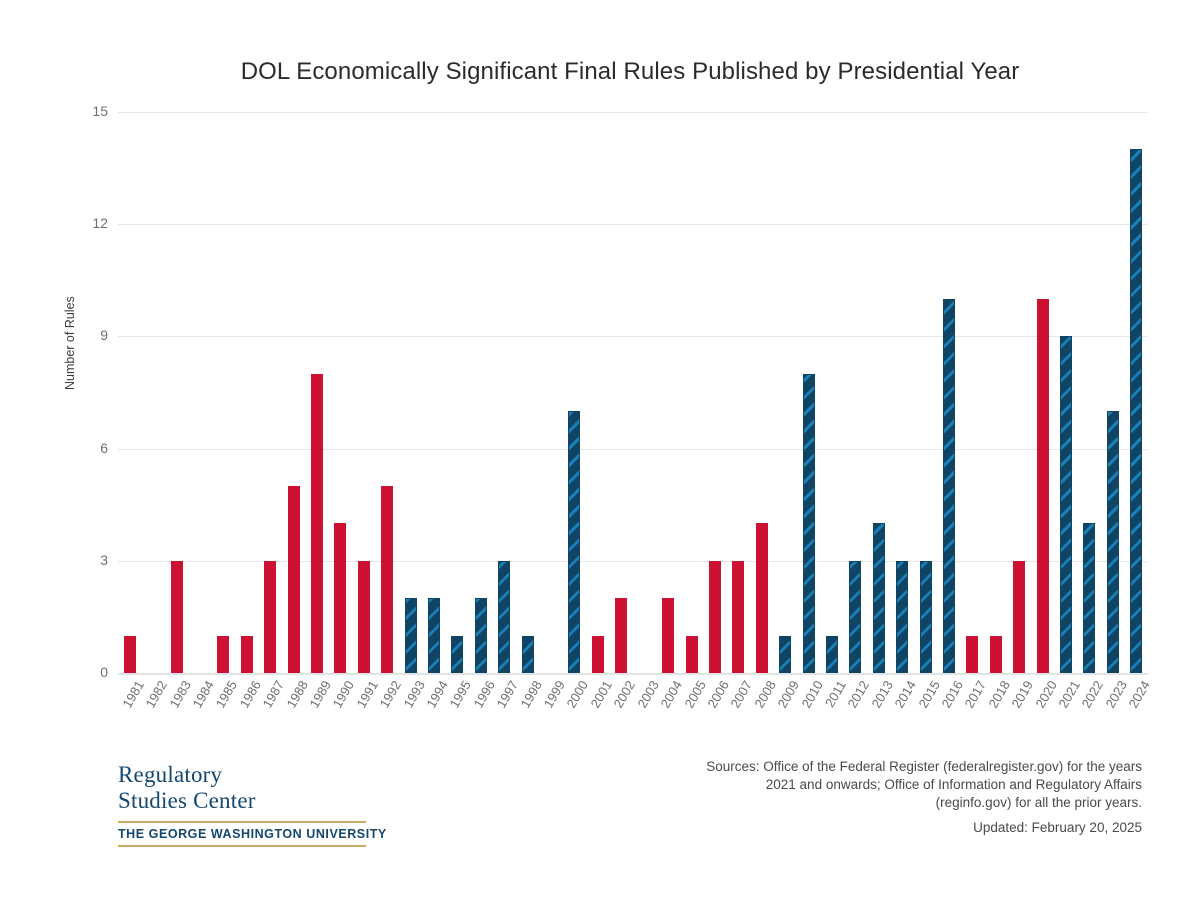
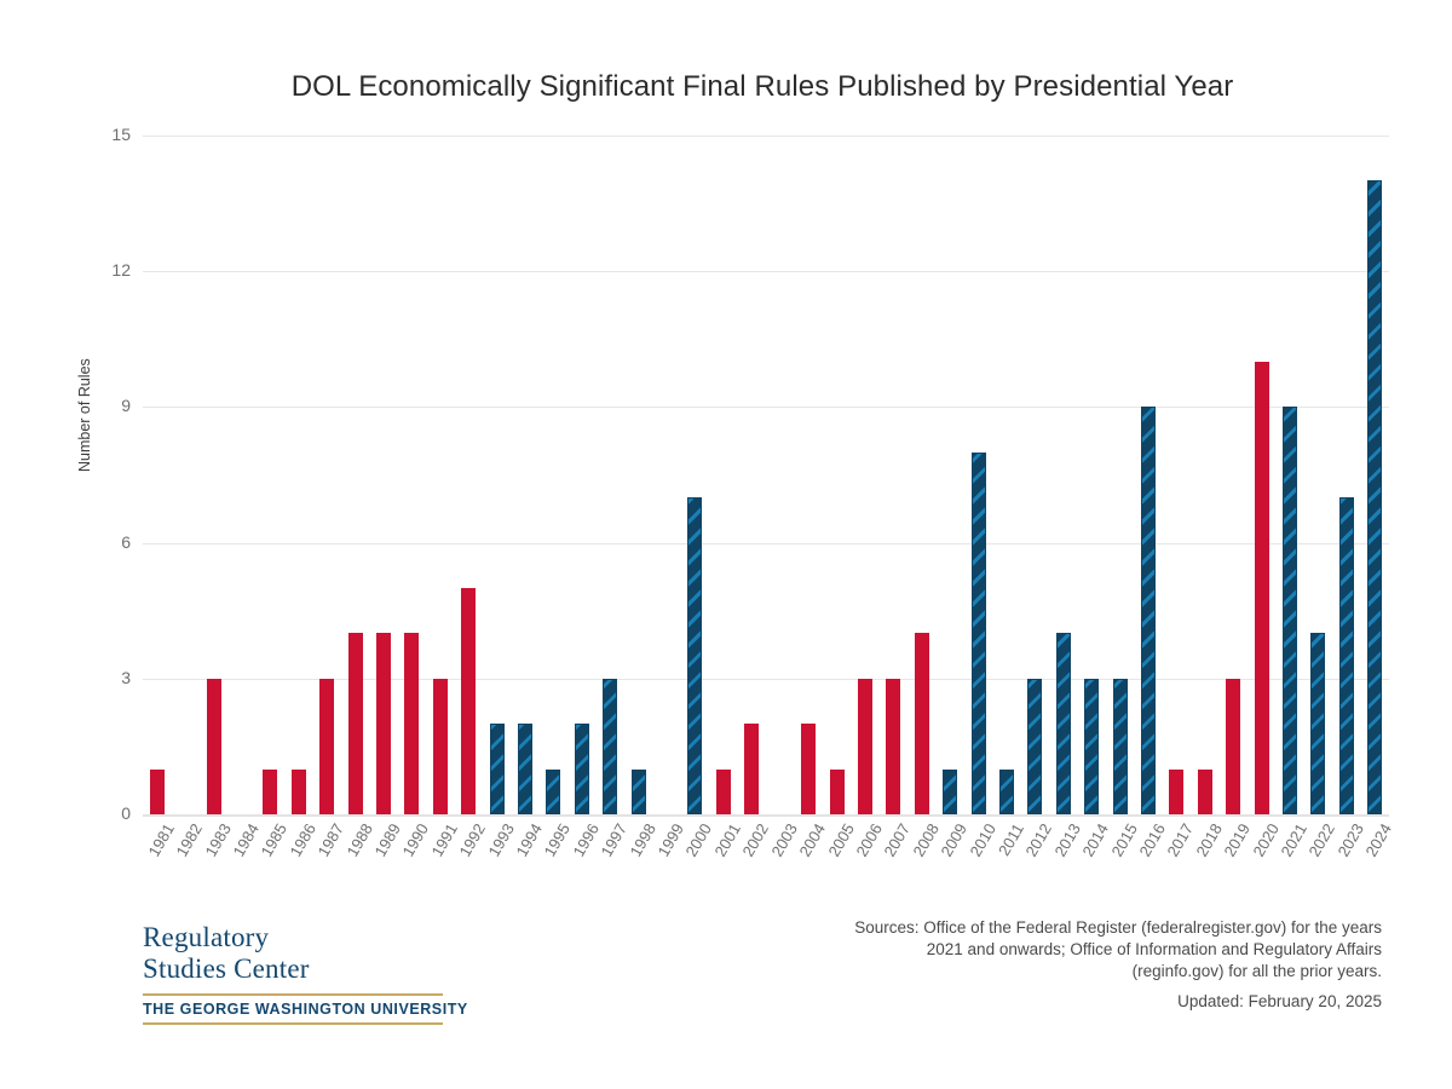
1988: 5 -> 4
1989: 8 -> 4
2016: 10 -> 9
